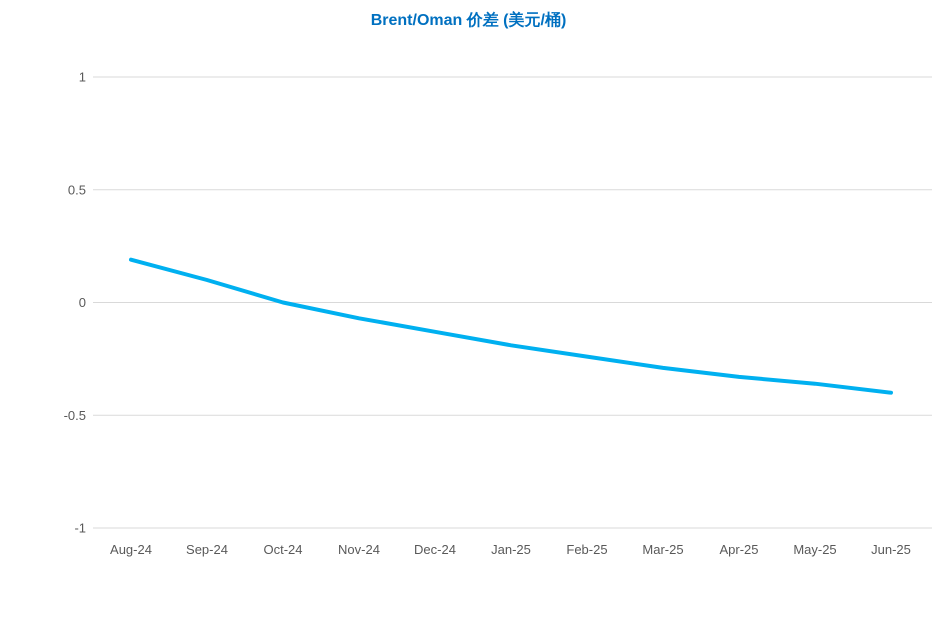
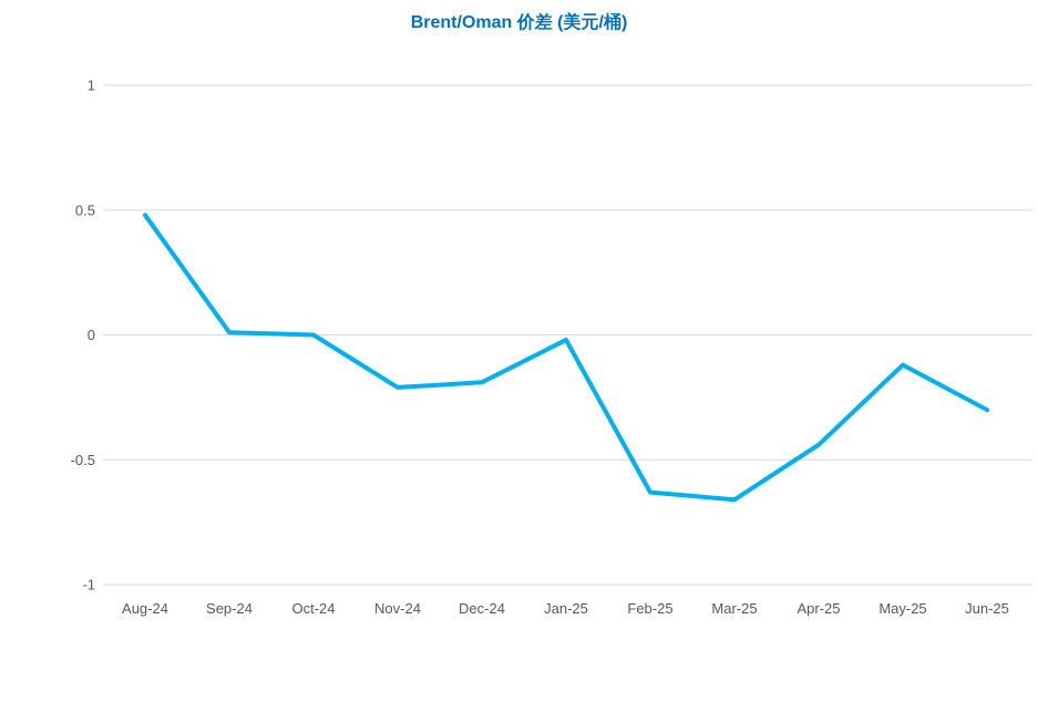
Aug-24: 0.19 -> 0.48
Sep-24: 0.10 -> 0.01
Nov-24: -0.07 -> -0.21
Dec-24: -0.13 -> -0.19
Jan-25: -0.19 -> -0.02
Feb-25: -0.24 -> -0.63
Mar-25: -0.29 -> -0.66
Apr-25: -0.33 -> -0.44
May-25: -0.36 -> -0.12
Jun-25: -0.40 -> -0.30
